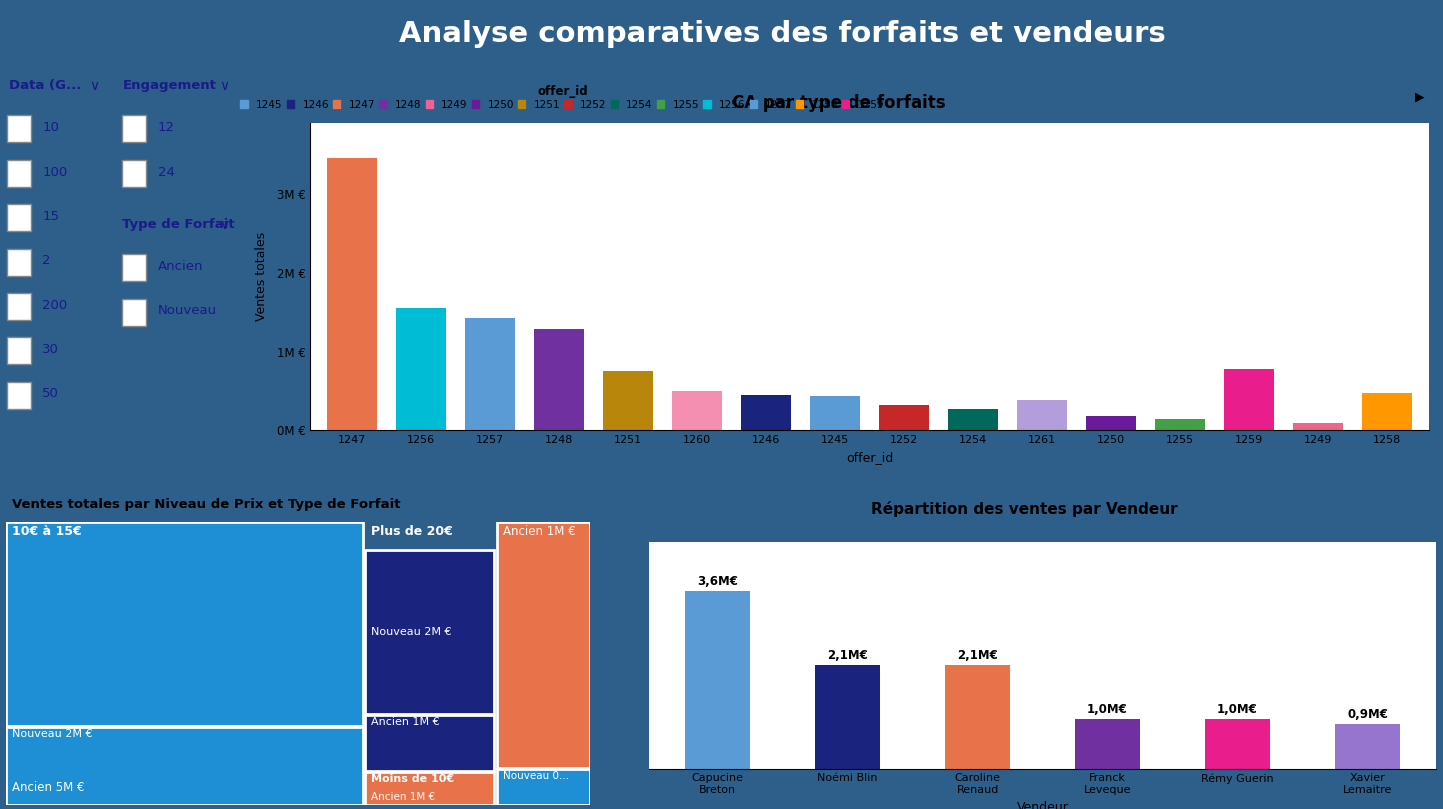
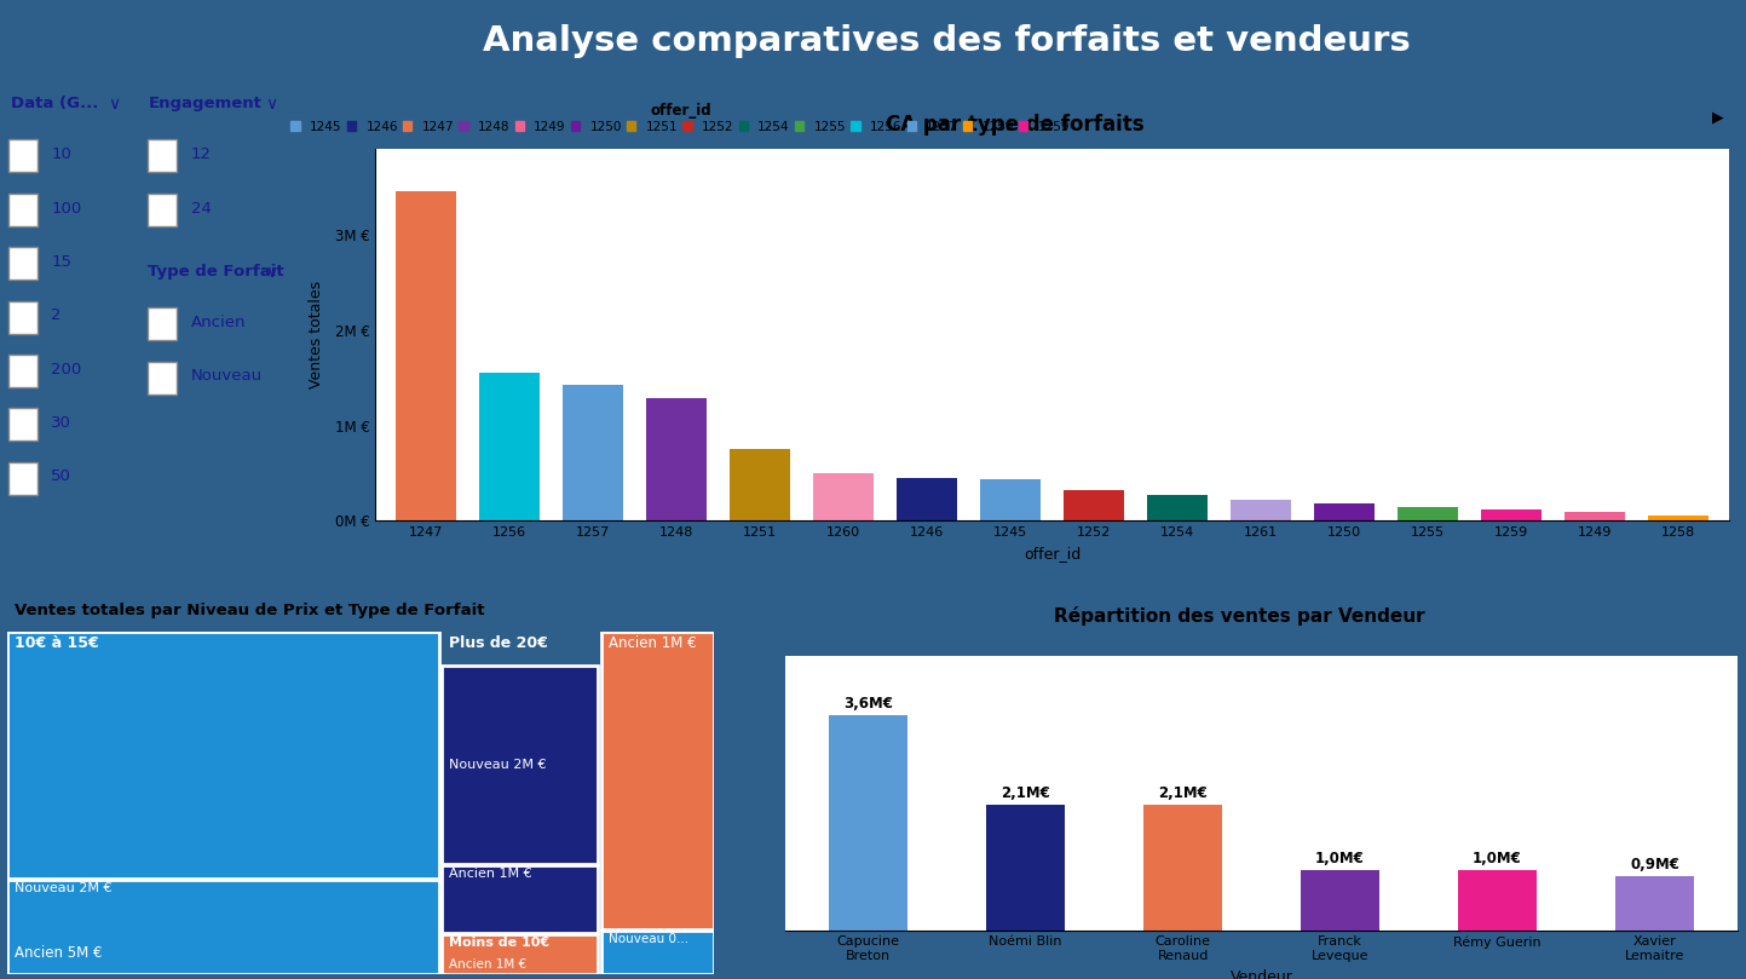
1261: 0.38M € -> 0.22M €
1259: 0.78M € -> 0.12M €
1258: 0.48M € -> 0.06M €
